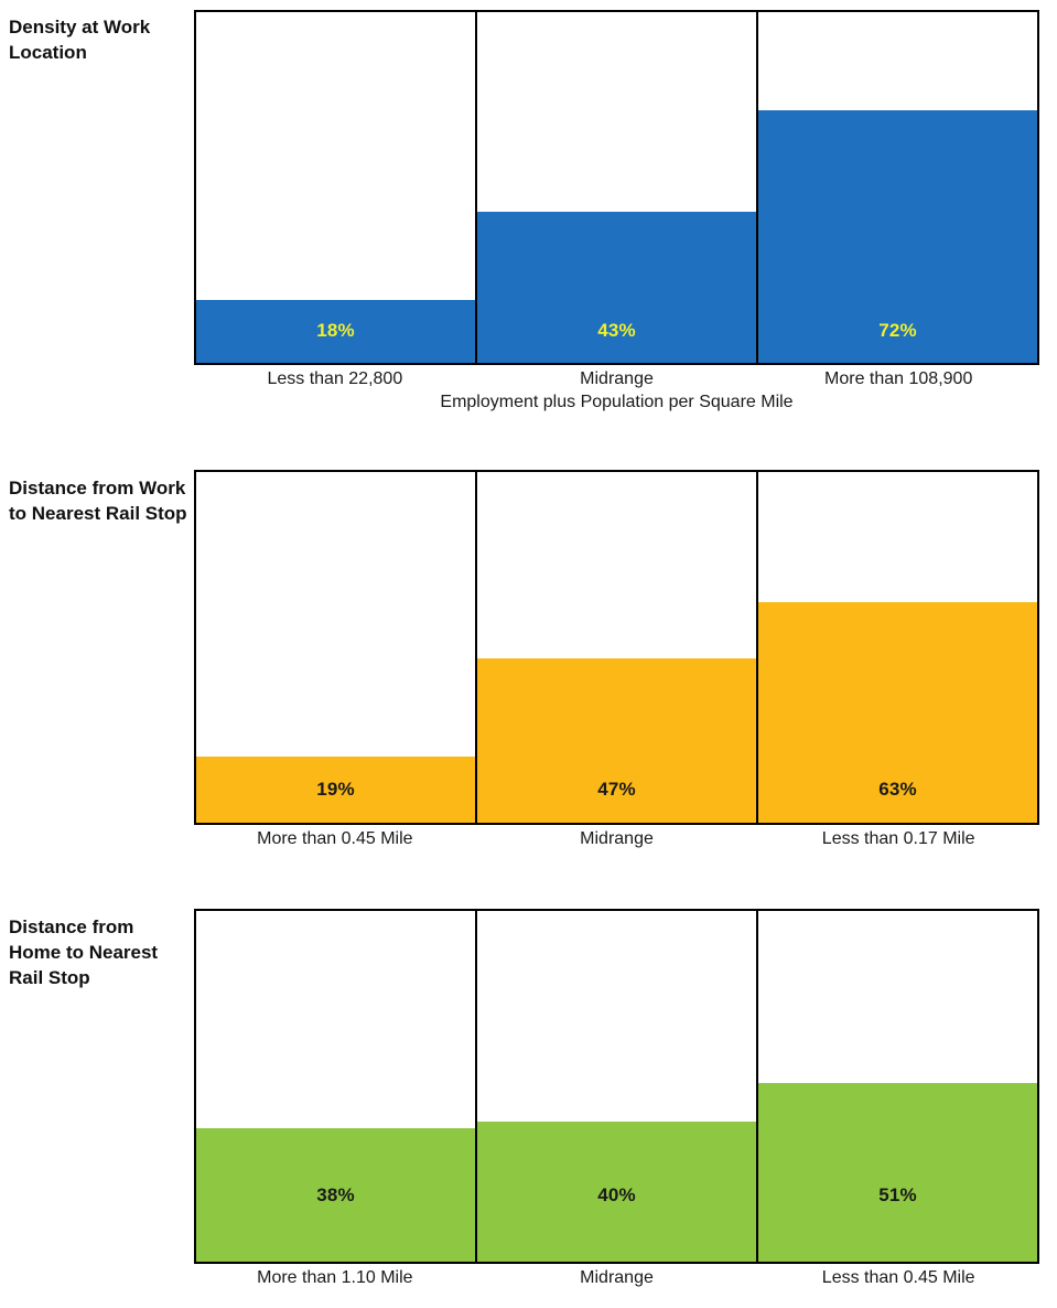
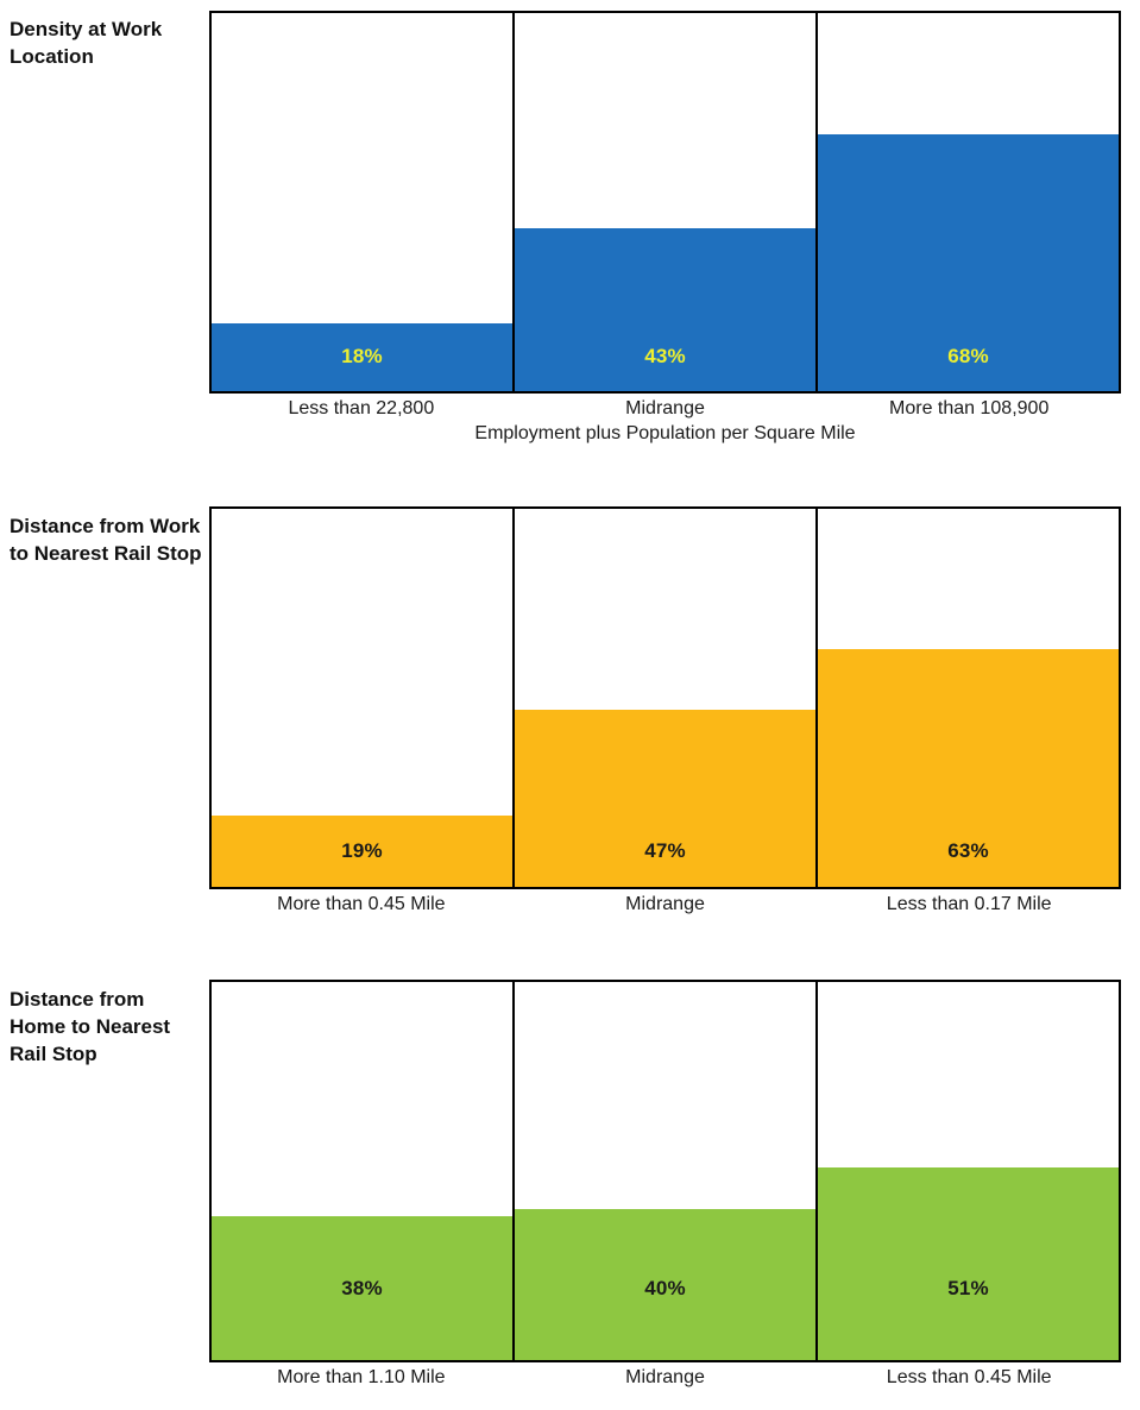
Density at Work Location/More than 108,900: 72% -> 68%
